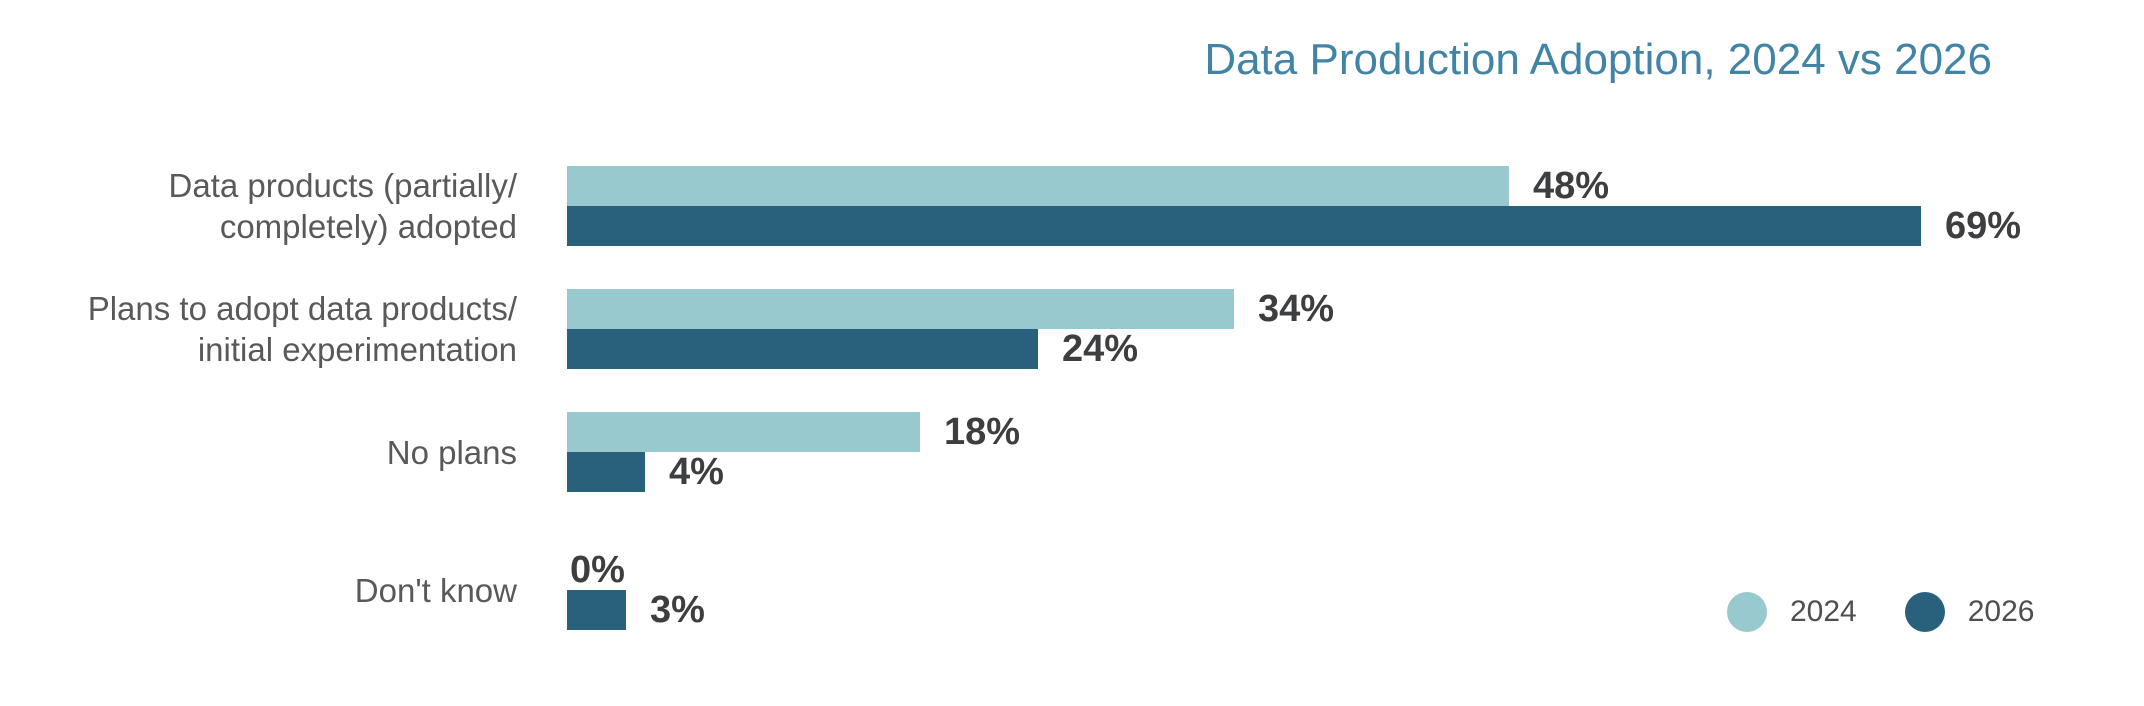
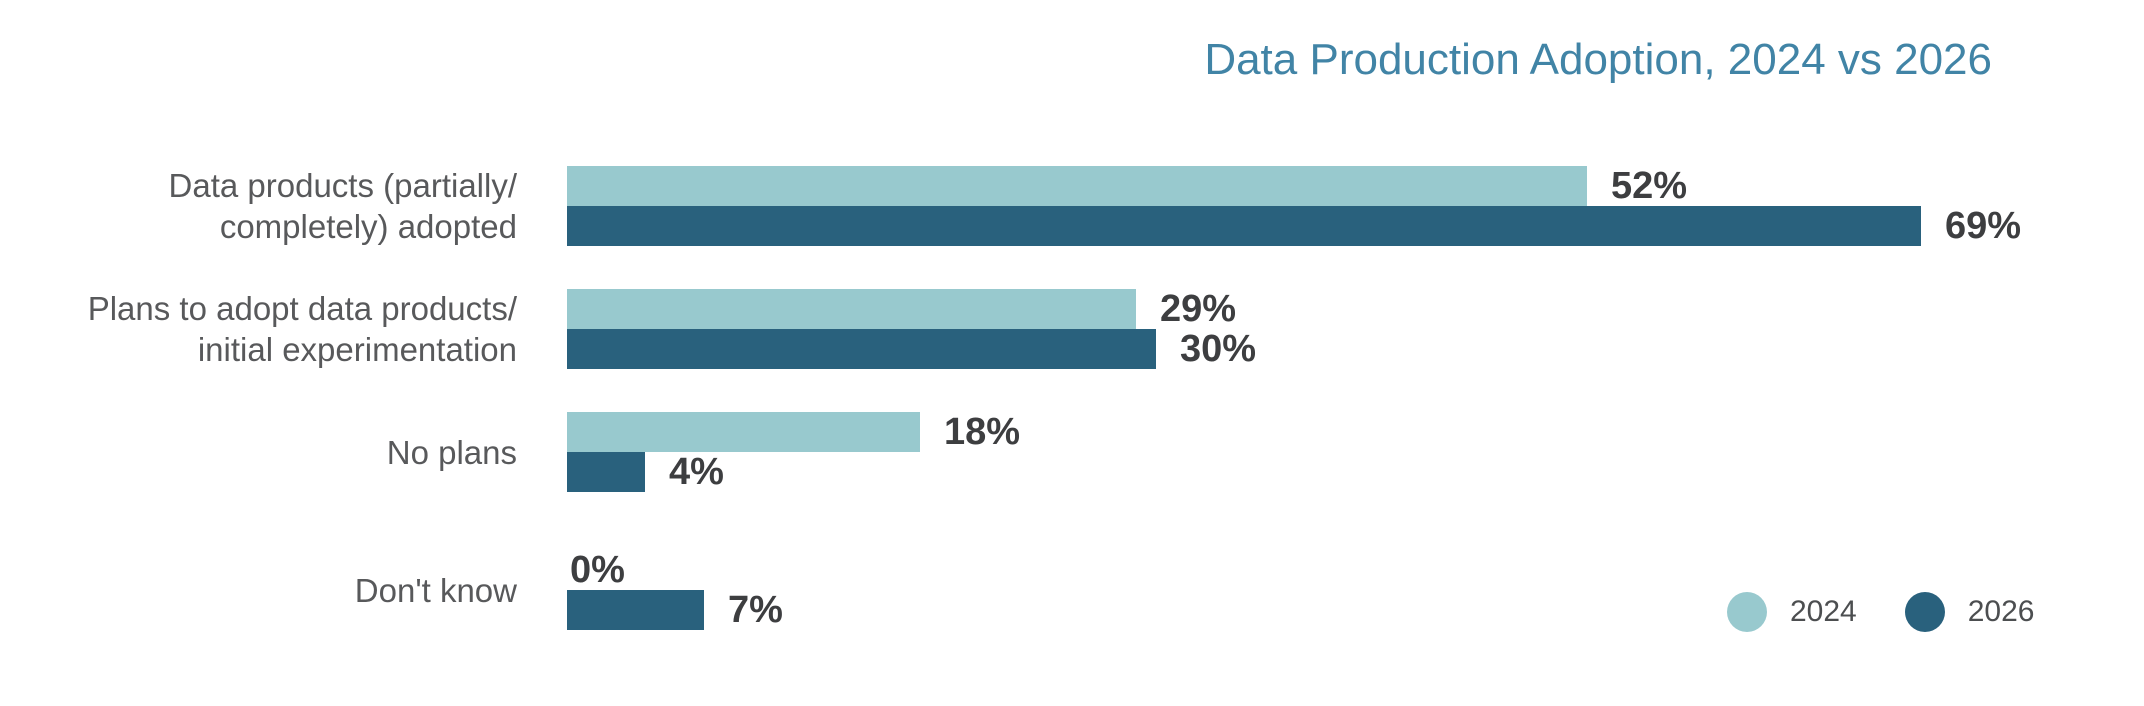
2024/Data products (partially/ completely) adopted: 48% -> 52%
2024/Plans to adopt data products/ initial experimentation: 34% -> 29%
2026/Plans to adopt data products/ initial experimentation: 24% -> 30%
2026/Don't know: 3% -> 7%
